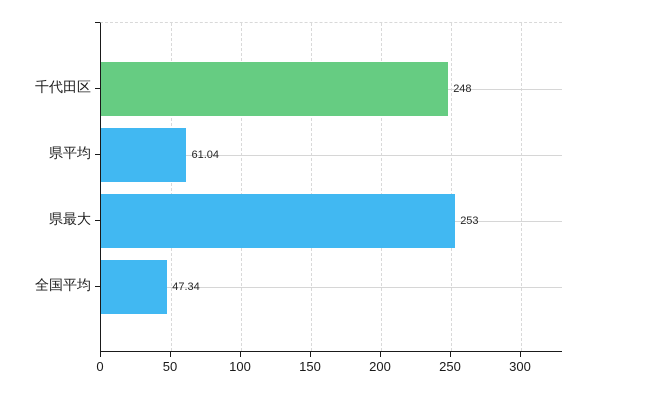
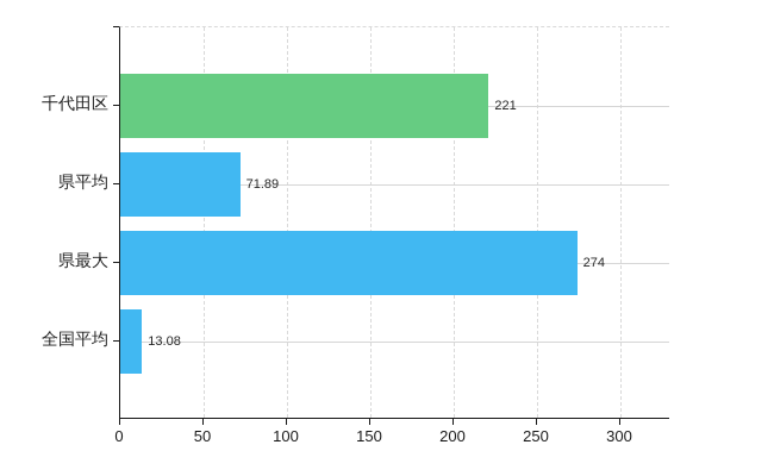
千代田区: 248 -> 221
県平均: 61.04 -> 71.89
県最大: 253 -> 274
全国平均: 47.34 -> 13.08
